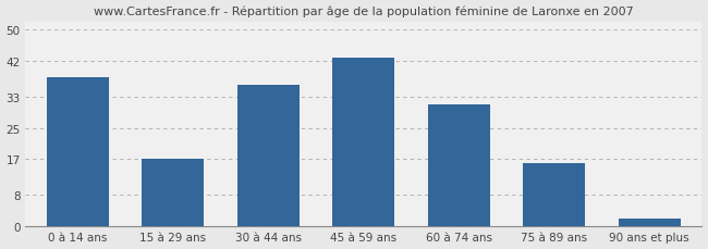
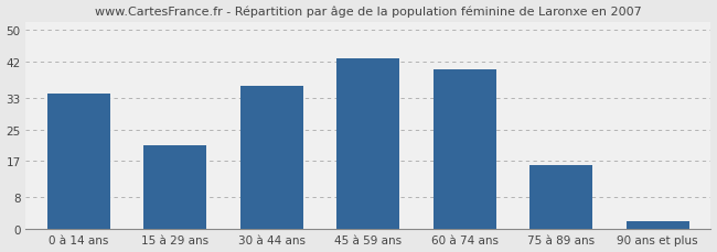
0 à 14 ans: 38 -> 34
15 à 29 ans: 17 -> 21
60 à 74 ans: 31 -> 40
